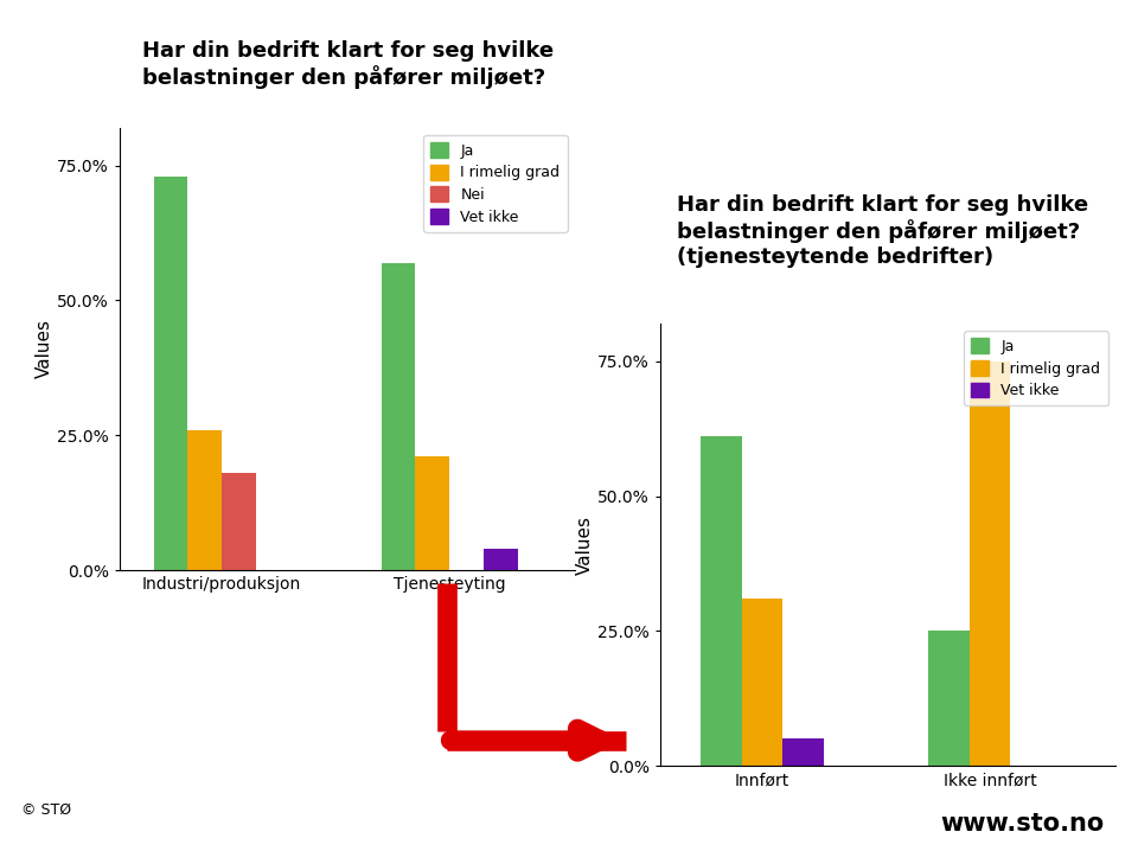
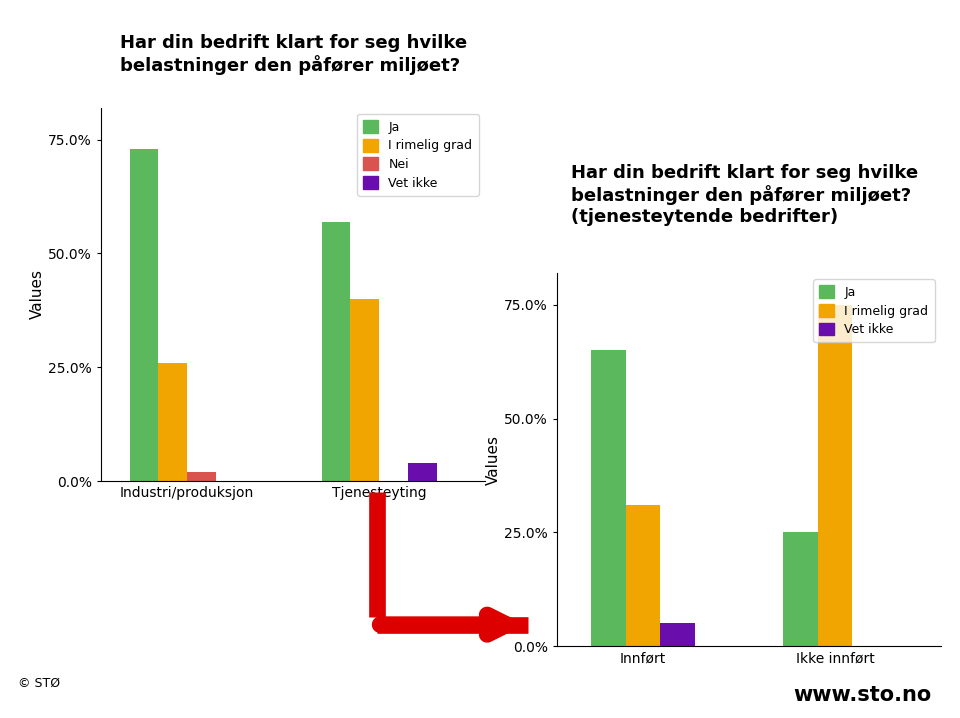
Nei/Industri/produksjon: 18% -> 2%
I rimelig grad/Tjenesteyting: 21% -> 40%
Ja/Innført: 61% -> 65%
